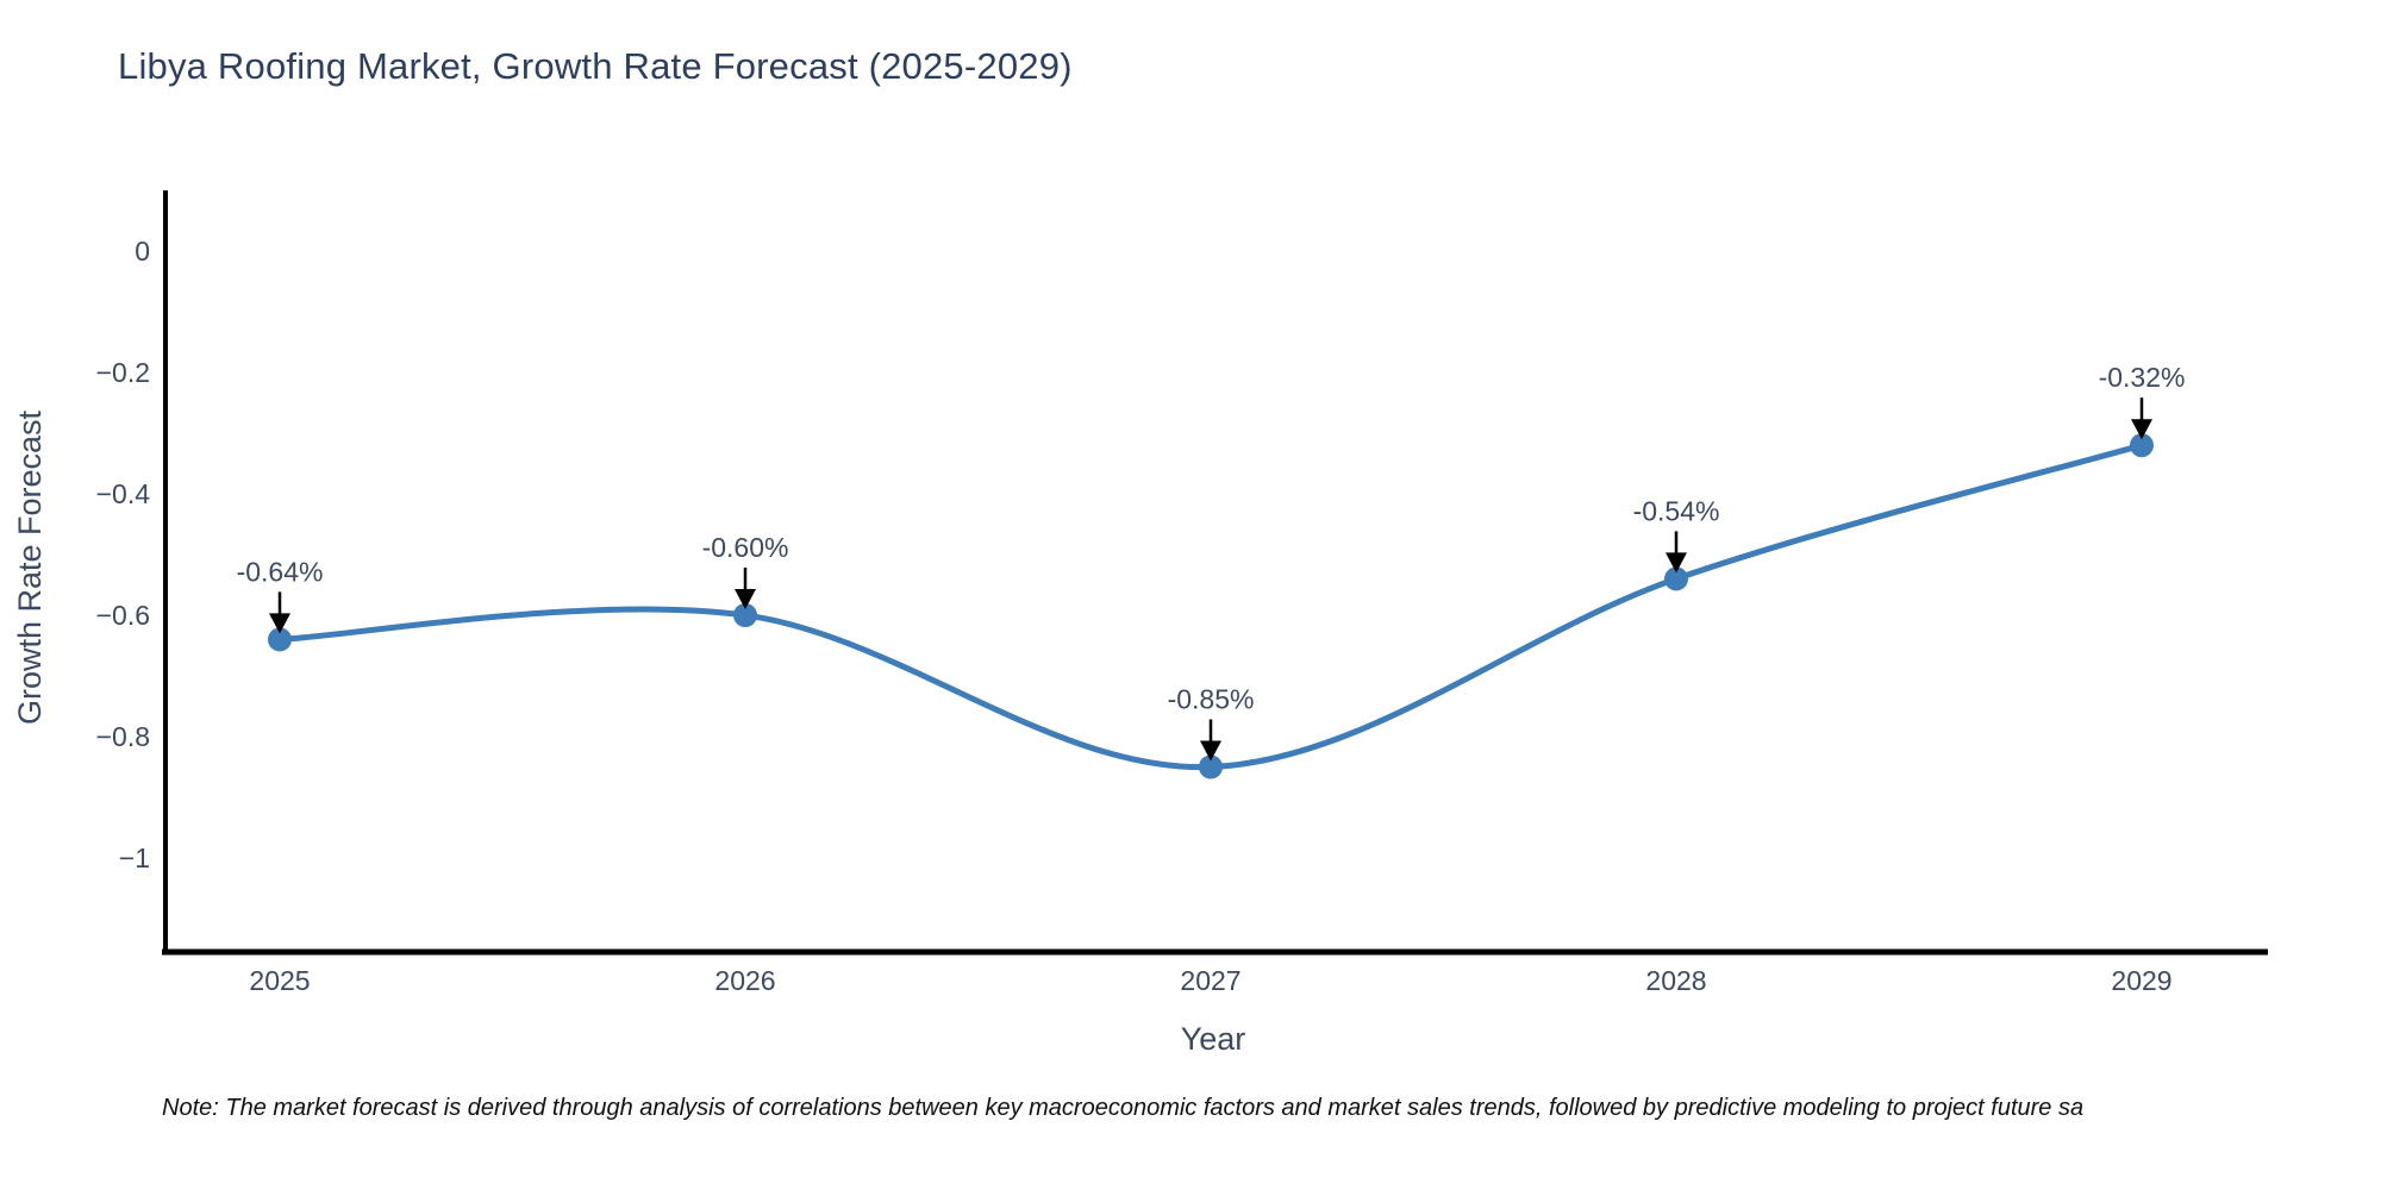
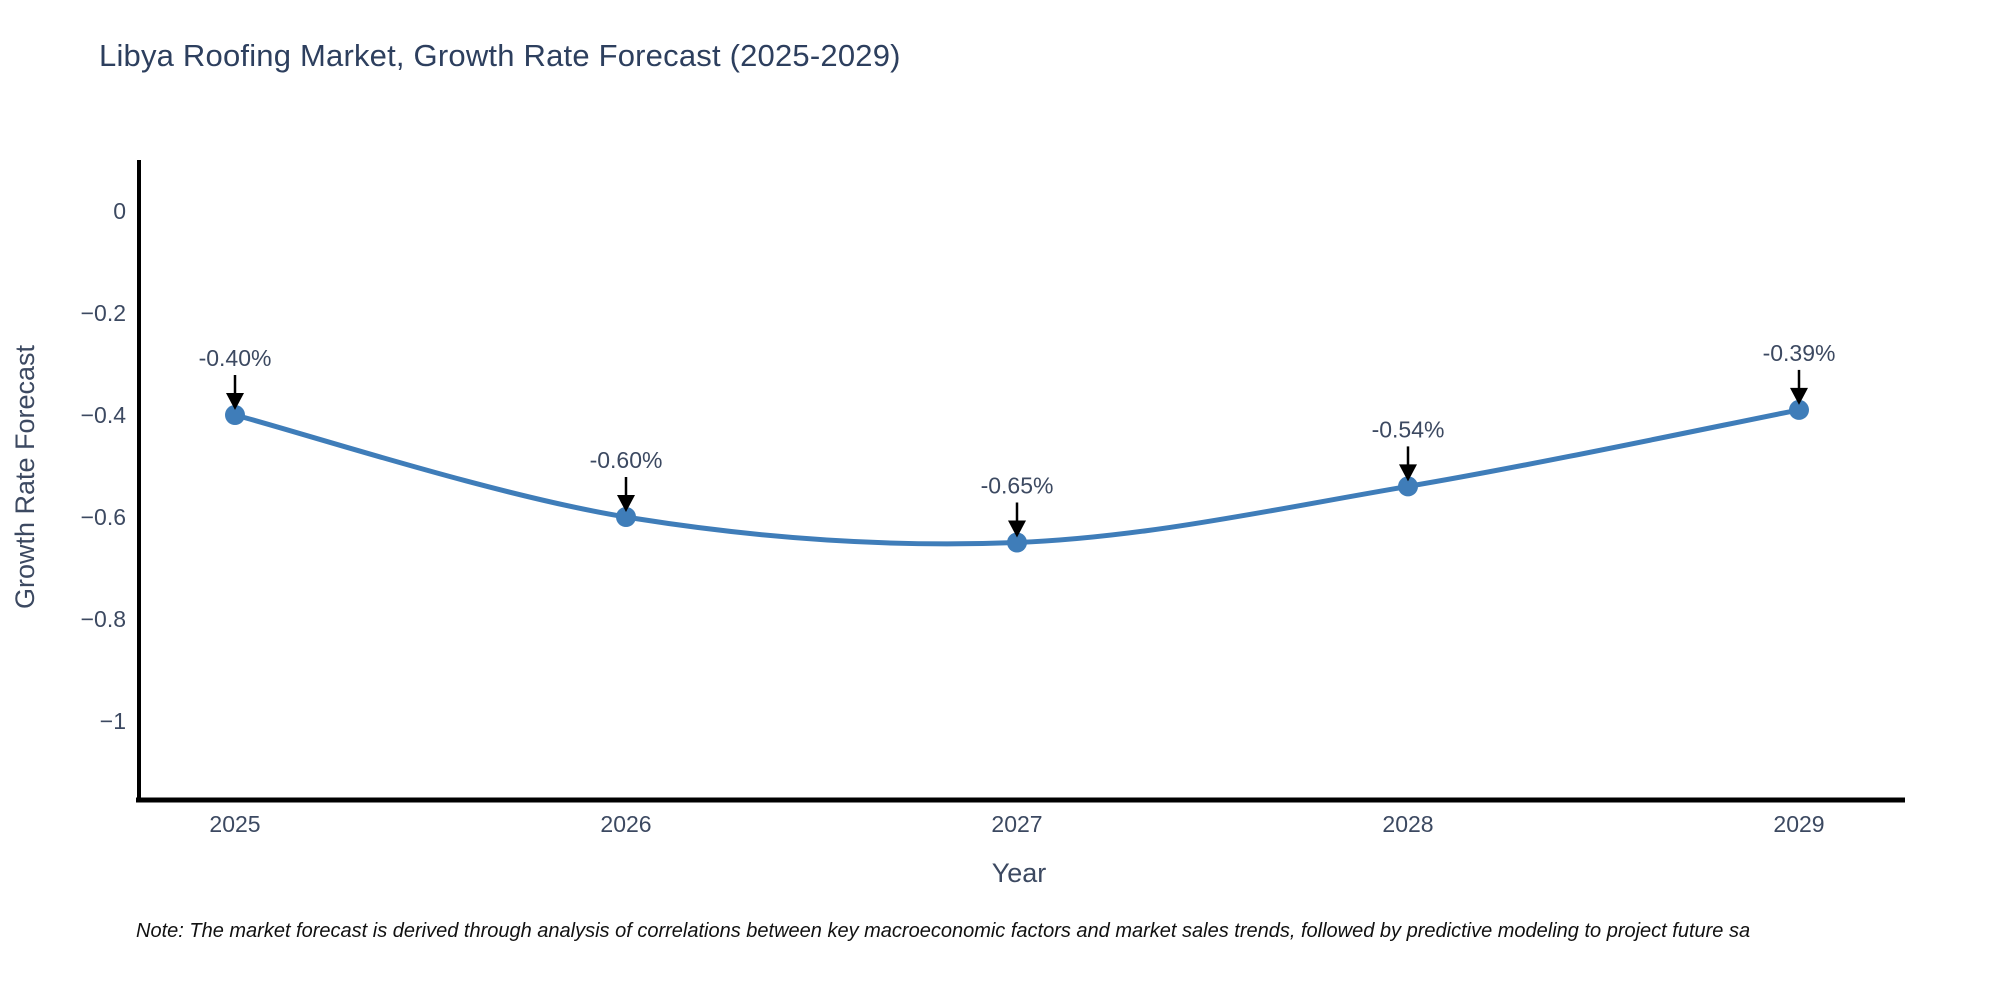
2025: -0.64% -> -0.40%
2027: -0.85% -> -0.65%
2029: -0.32% -> -0.39%
